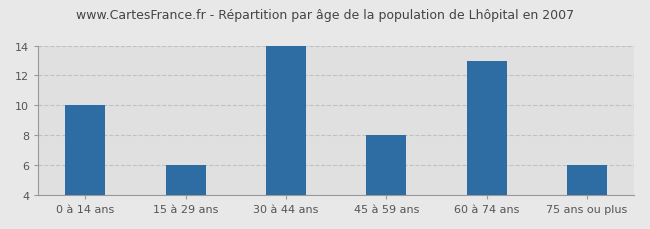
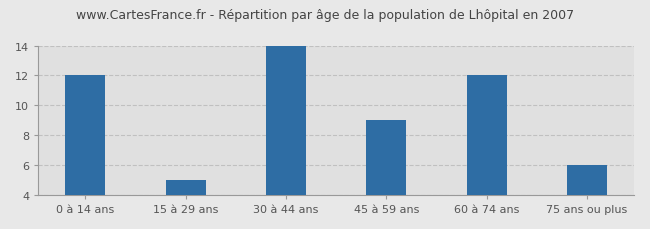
0 à 14 ans: 10 -> 12
15 à 29 ans: 6 -> 5
45 à 59 ans: 8 -> 9
60 à 74 ans: 13 -> 12
